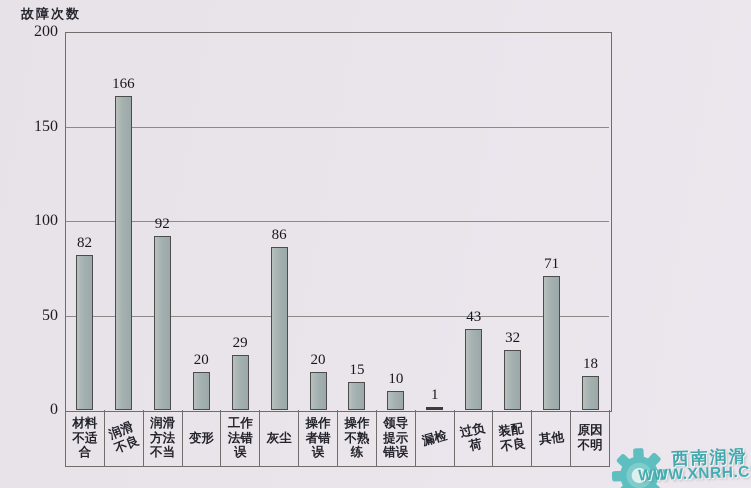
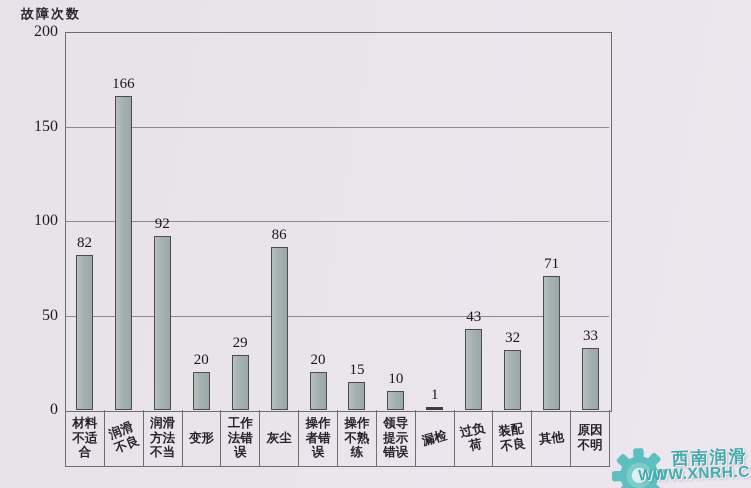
原因不明: 18 -> 33
